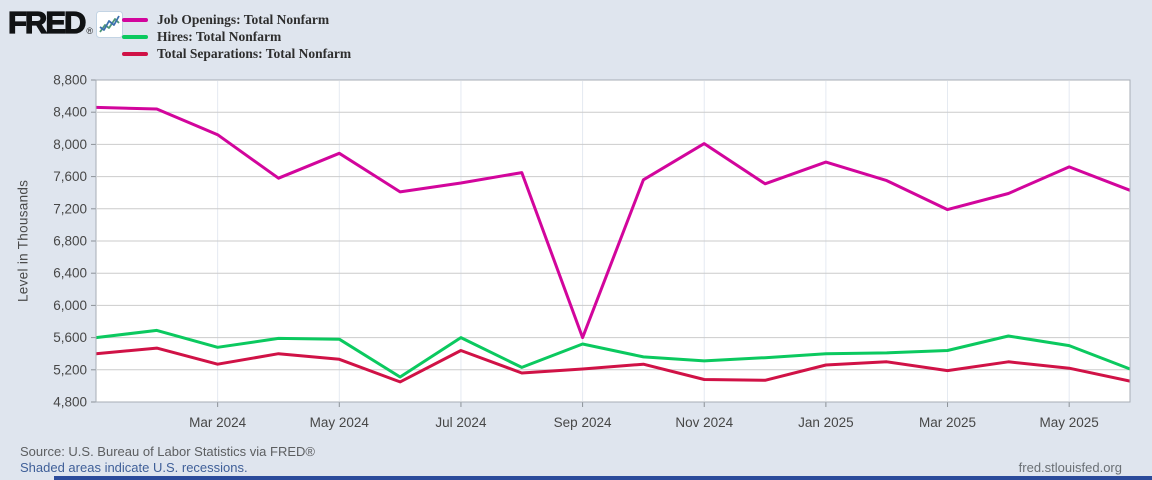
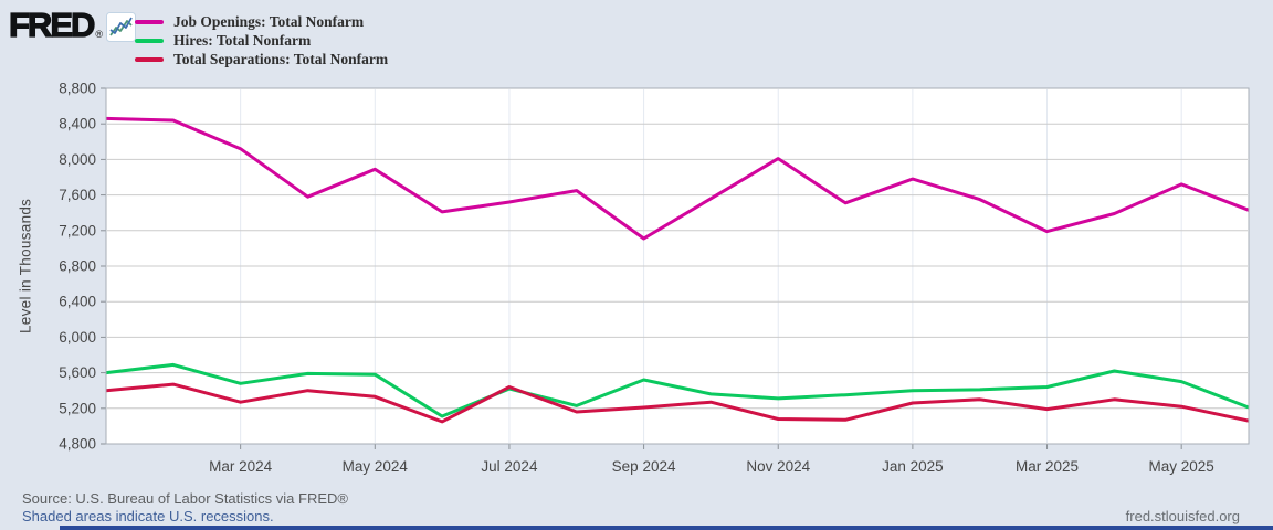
Hires: Total Nonfarm/Jul 2024: 5600 -> 5400
Job Openings: Total Nonfarm/Sep 2024: 5600 -> 7100
